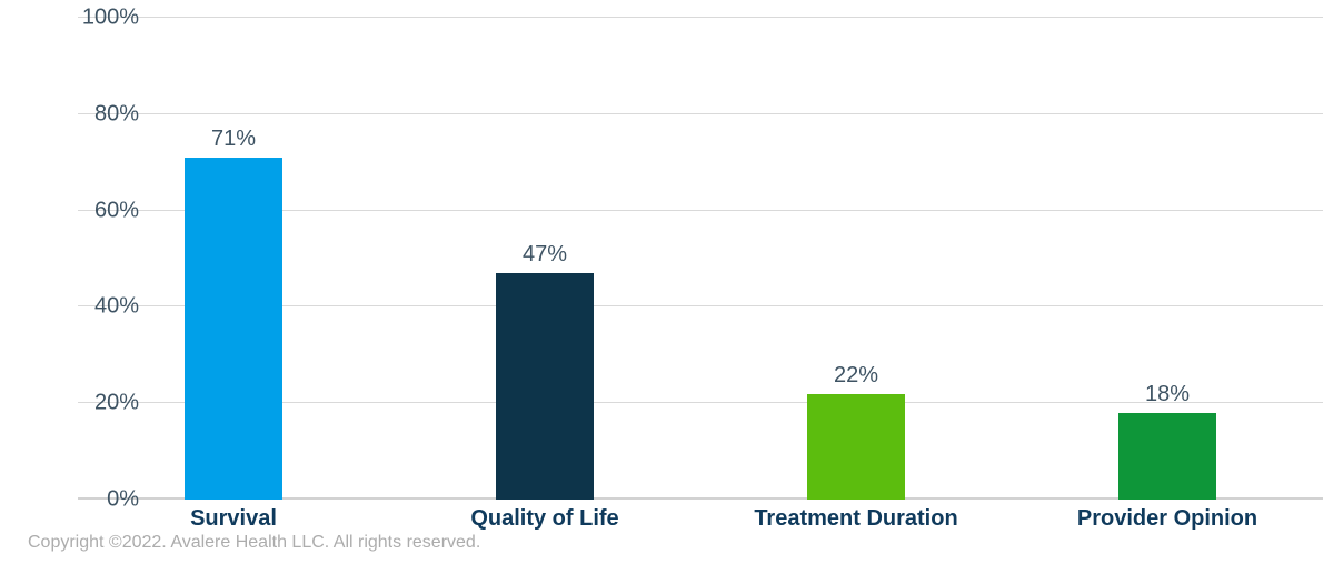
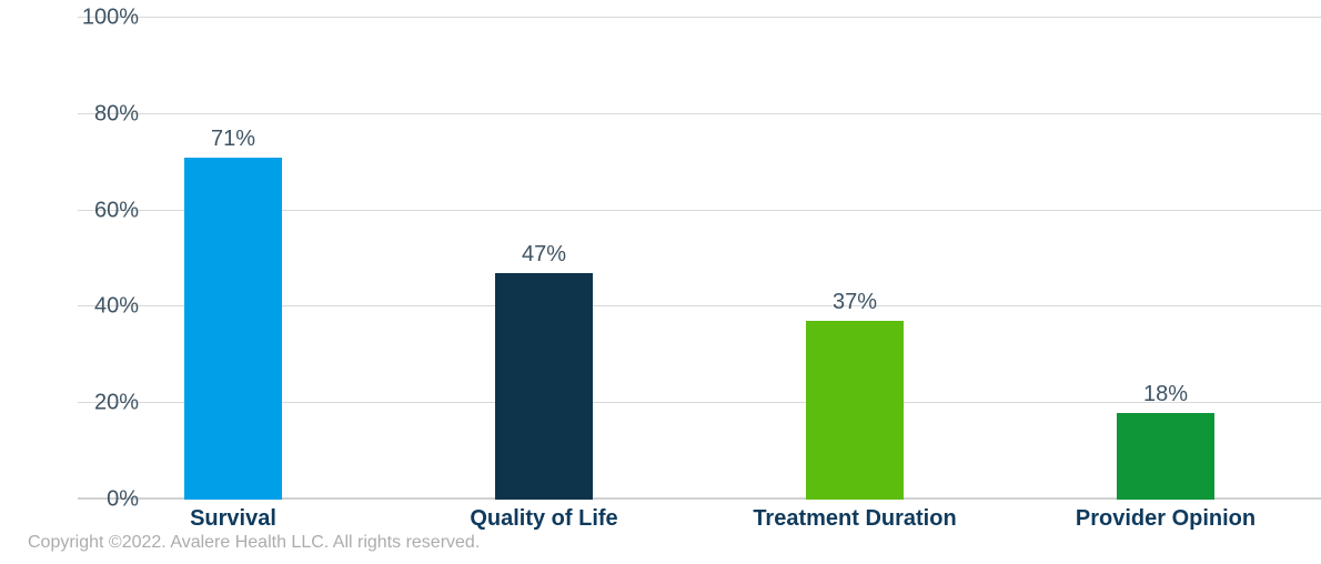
Treatment Duration: 22% -> 37%
